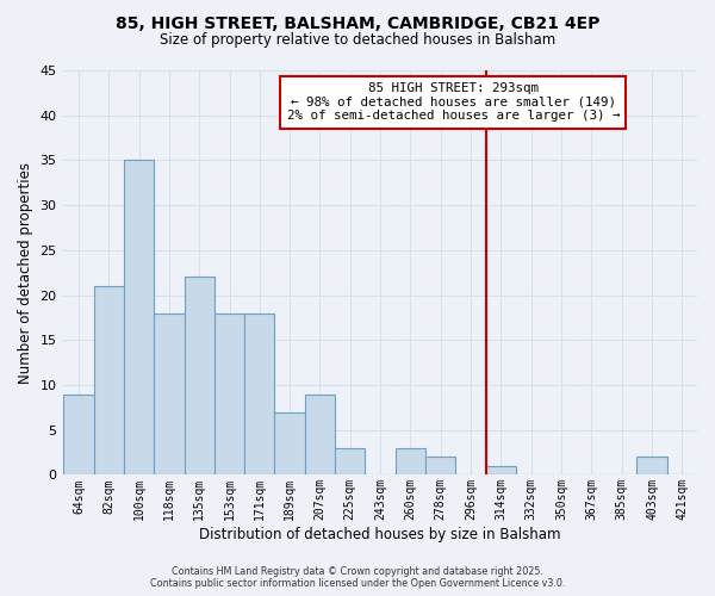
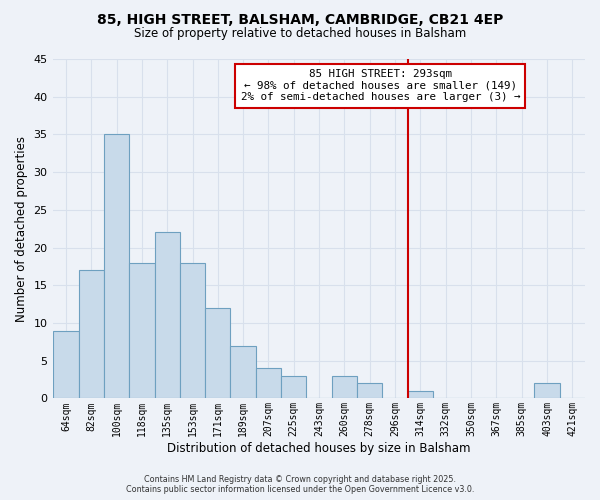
82sqm: 21 -> 17
171sqm: 18 -> 12
207sqm: 9 -> 4
